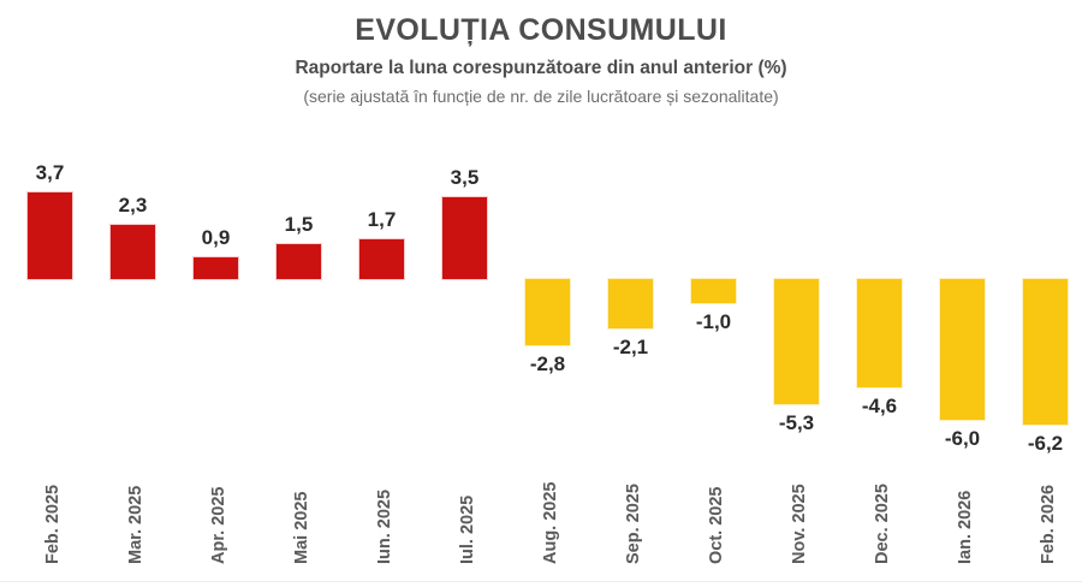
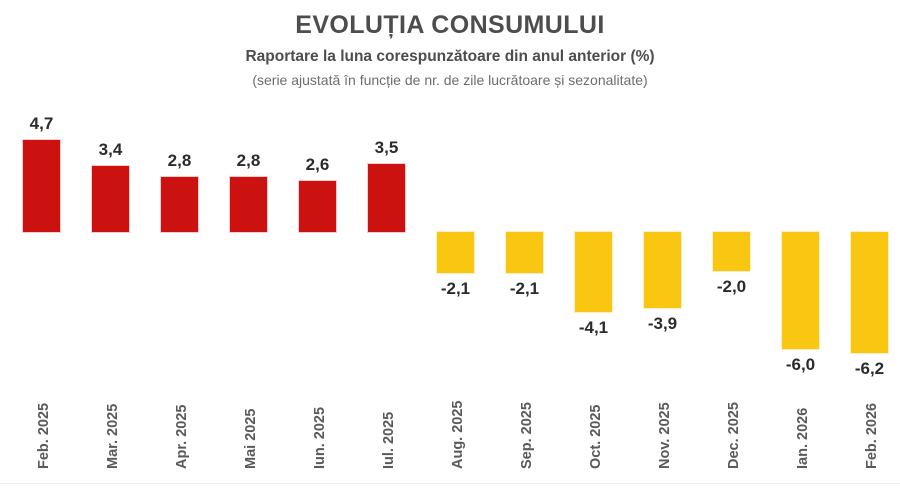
Feb. 2025: 3,7 -> 4,7
Mar. 2025: 2,3 -> 3,4
Apr. 2025: 0,9 -> 2,8
Mai 2025: 1,5 -> 2,8
Iun. 2025: 1,7 -> 2,6
Aug. 2025: -2,8 -> -2,1
Oct. 2025: -1,0 -> -4,1
Nov. 2025: -5,3 -> -3,9
Dec. 2025: -4,6 -> -2,0
